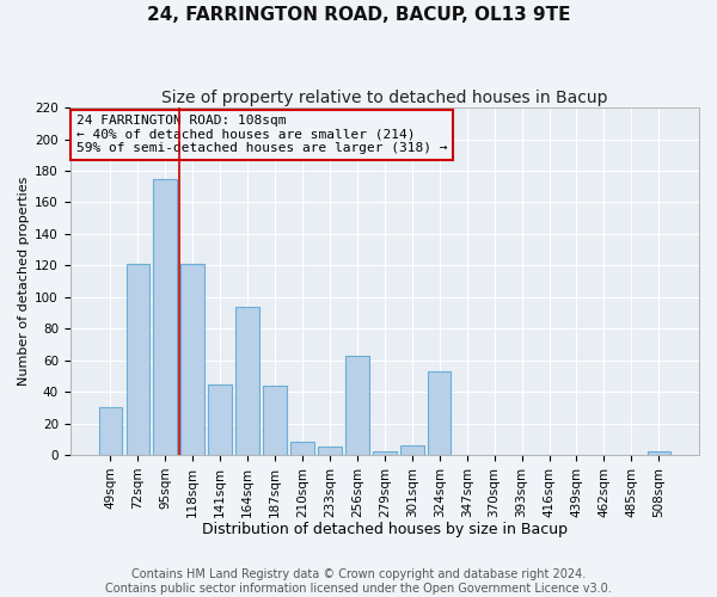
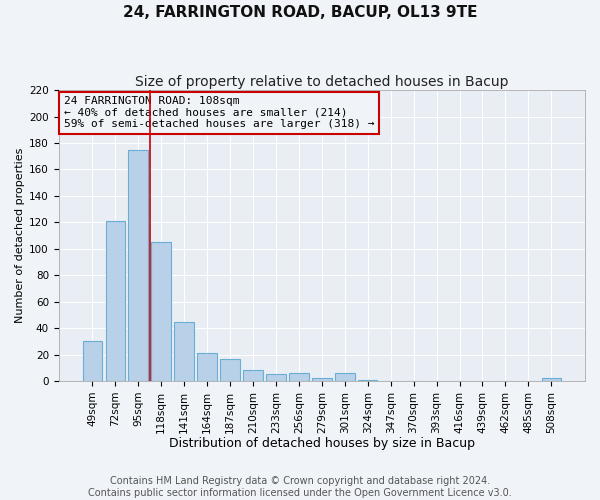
118sqm: 121 -> 105
164sqm: 94 -> 21
187sqm: 44 -> 17
256sqm: 63 -> 6
324sqm: 53 -> 1
